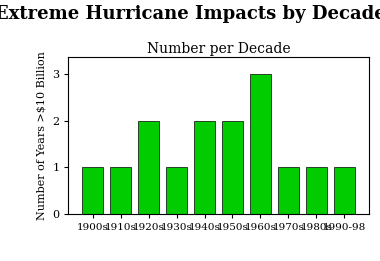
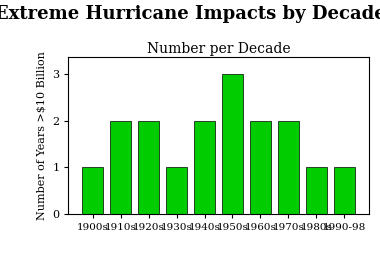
1910s: 1 -> 2
1950s: 2 -> 3
1960s: 3 -> 2
1970s: 1 -> 2
